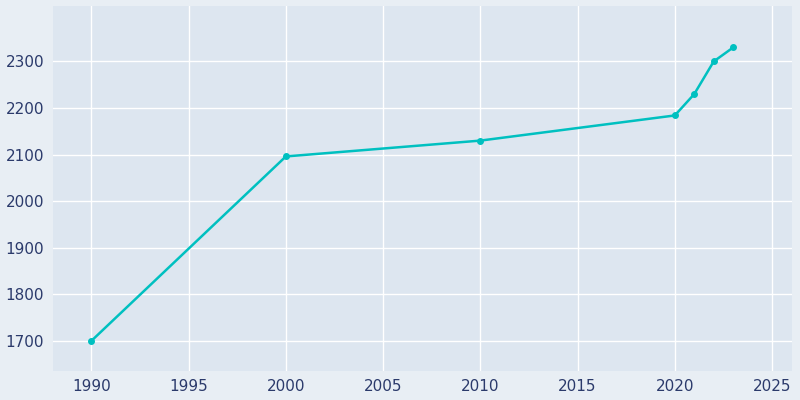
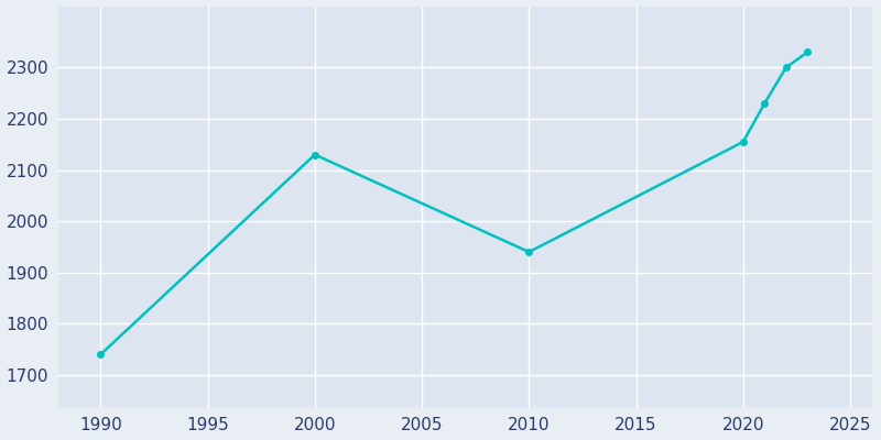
1990: 1700 -> 1740
2000: 2096 -> 2130
2010: 2130 -> 1940
2020: 2184 -> 2155
